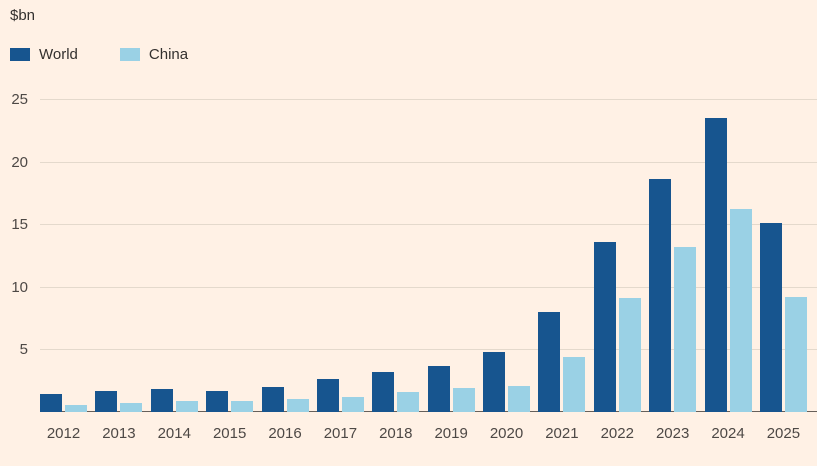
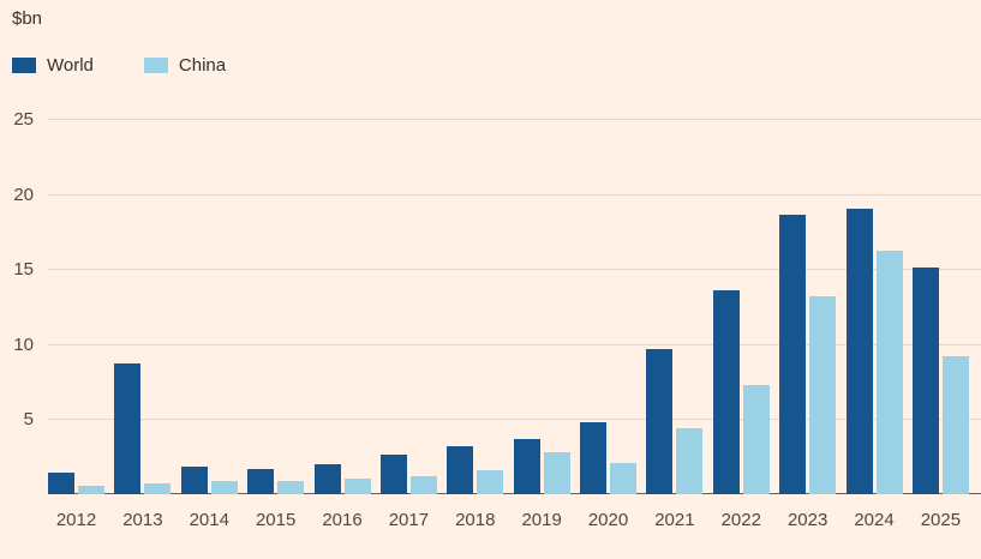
World/2013: 1.7 -> 8.7
China/2019: 1.9 -> 2.8
World/2021: 8.0 -> 9.7
China/2022: 9.1 -> 7.3
World/2024: 23.5 -> 19.0
